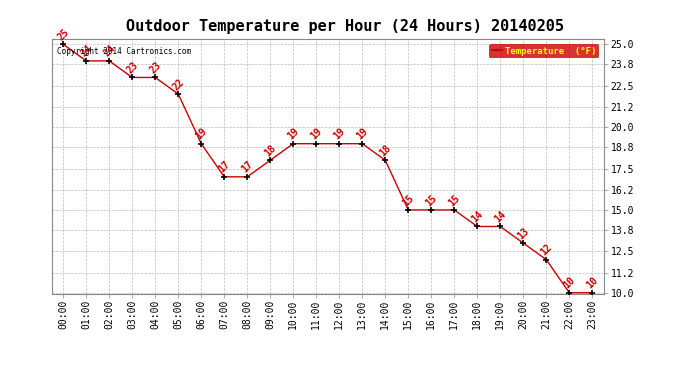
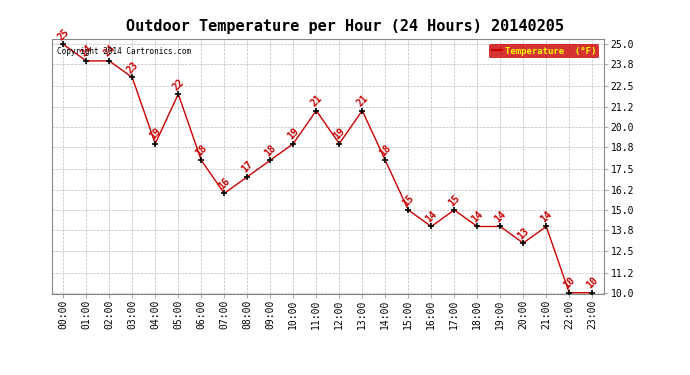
04:00: 23 -> 19
06:00: 19 -> 18
07:00: 17 -> 16
11:00: 19 -> 21
13:00: 19 -> 21
16:00: 15 -> 14
21:00: 12 -> 14
